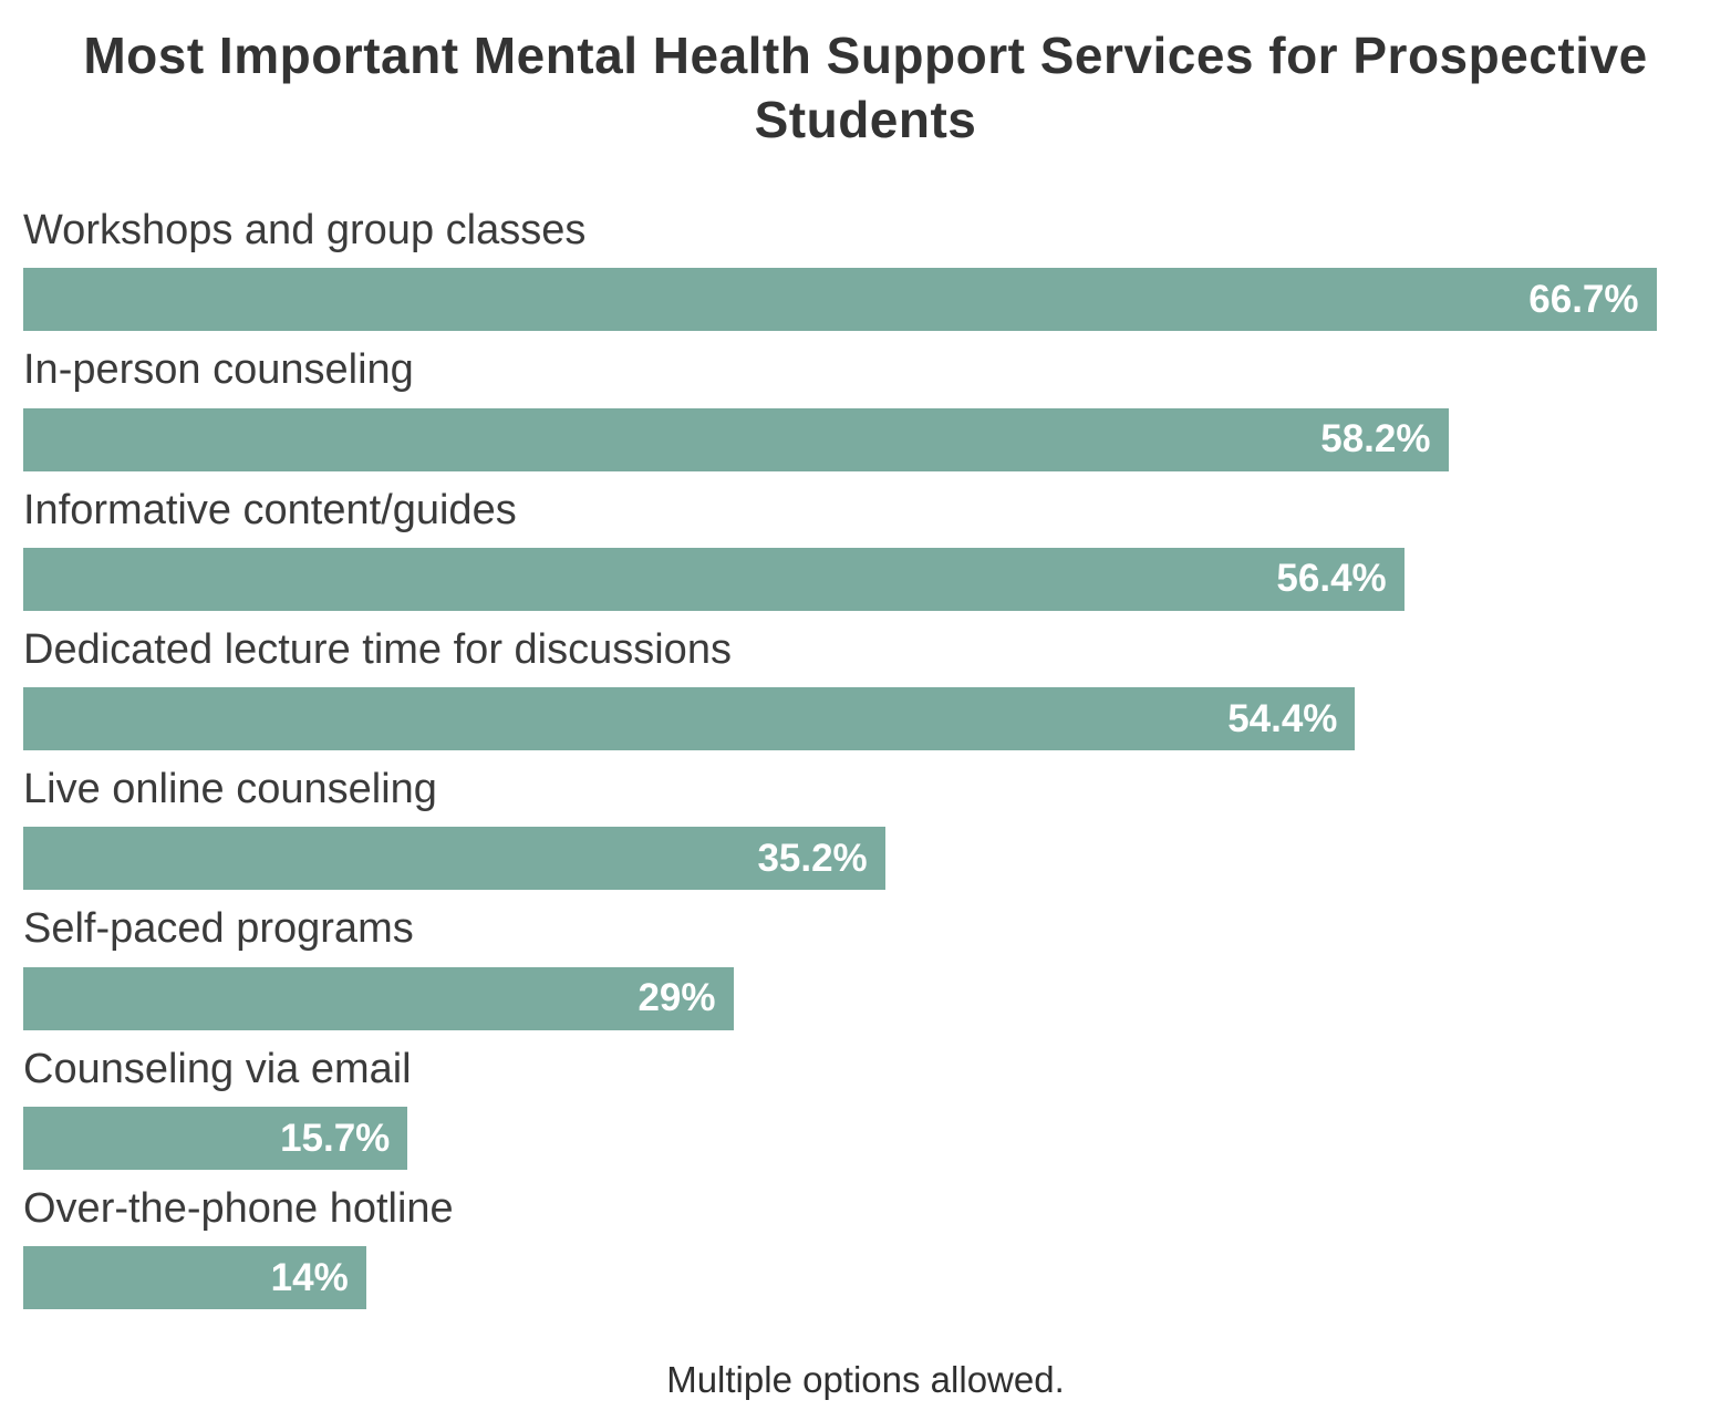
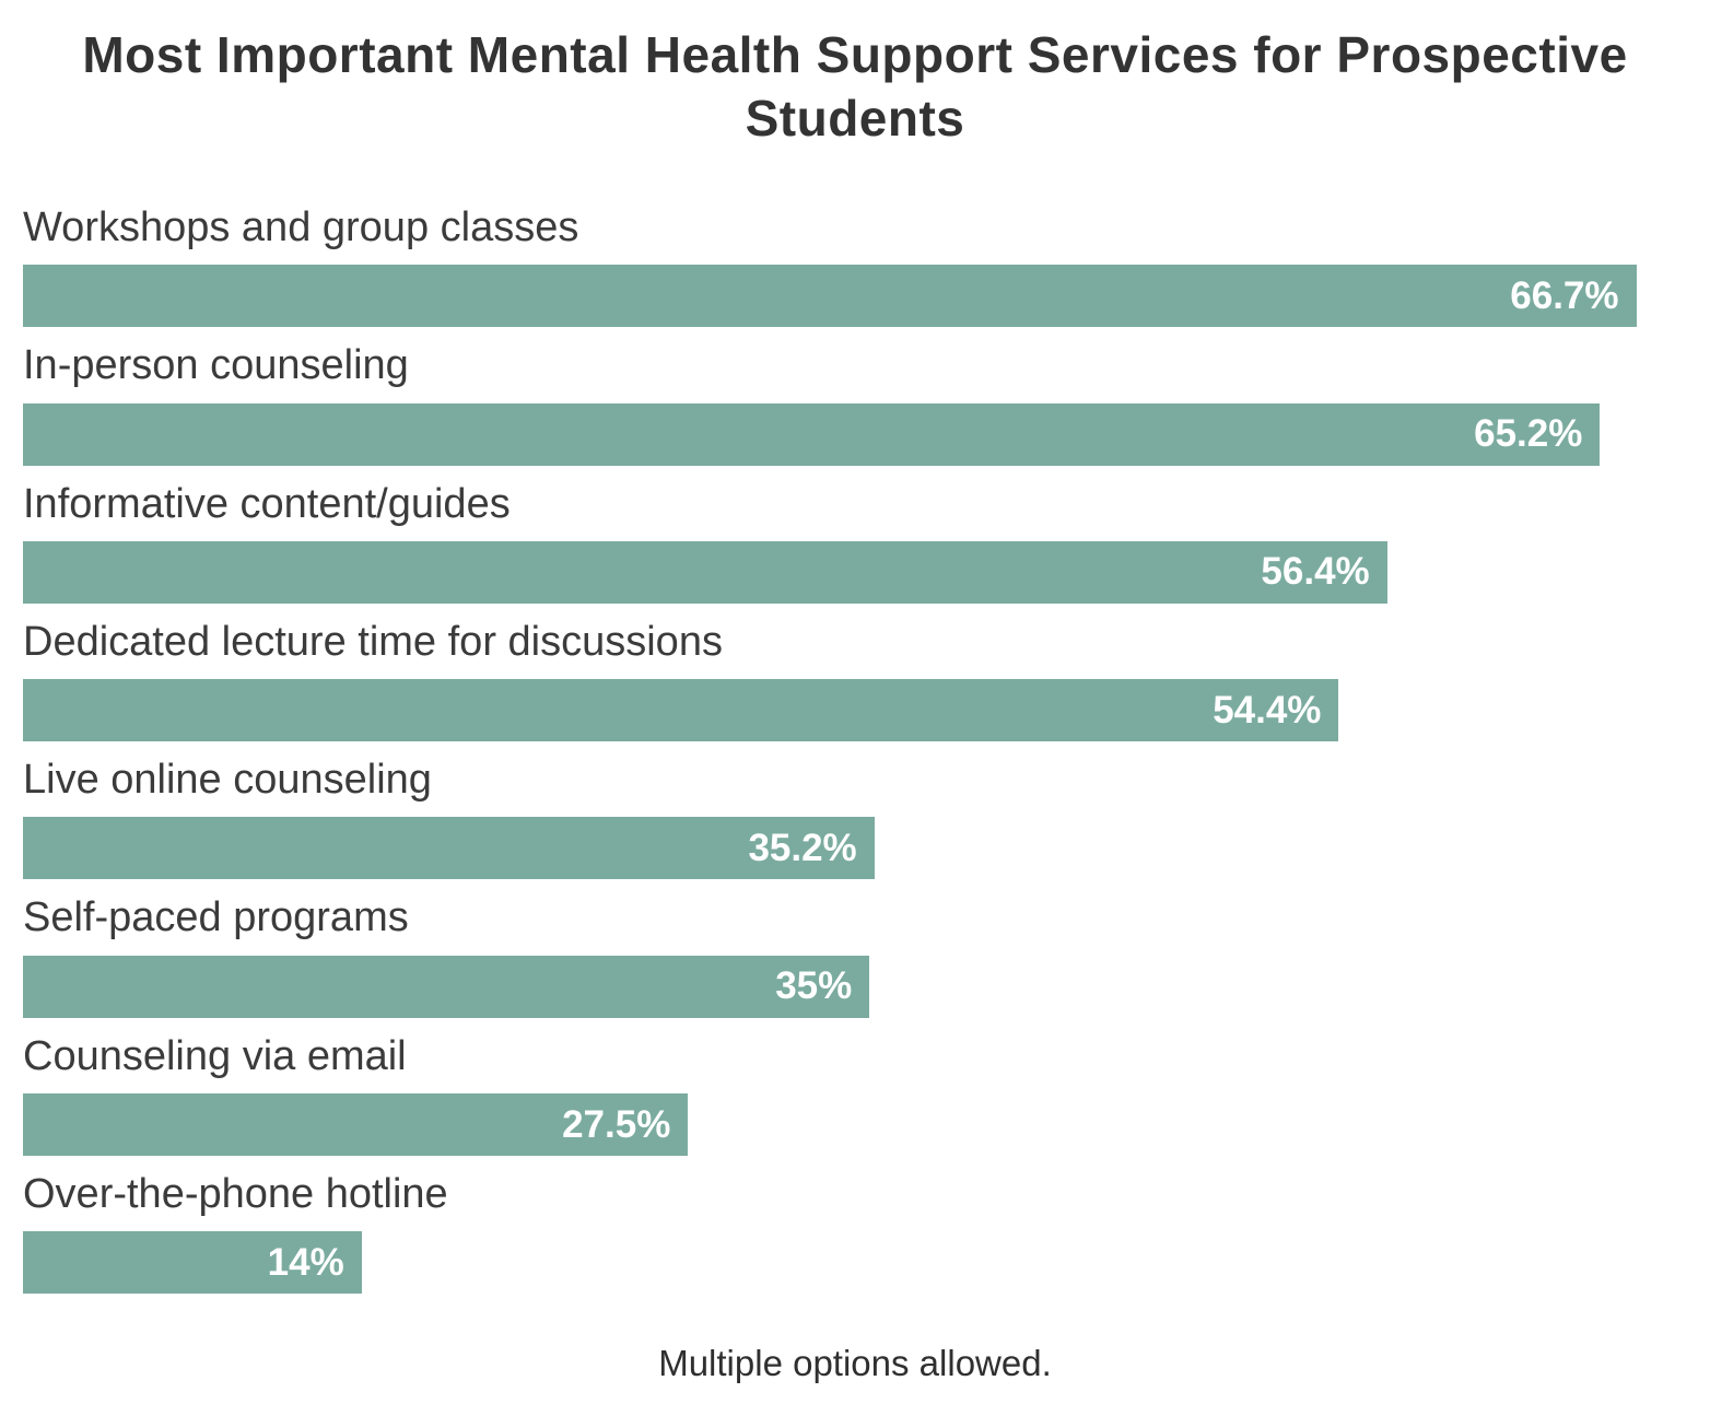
In-person counseling: 58.2% -> 65.2%
Self-paced programs: 29% -> 35%
Counseling via email: 15.7% -> 27.5%
